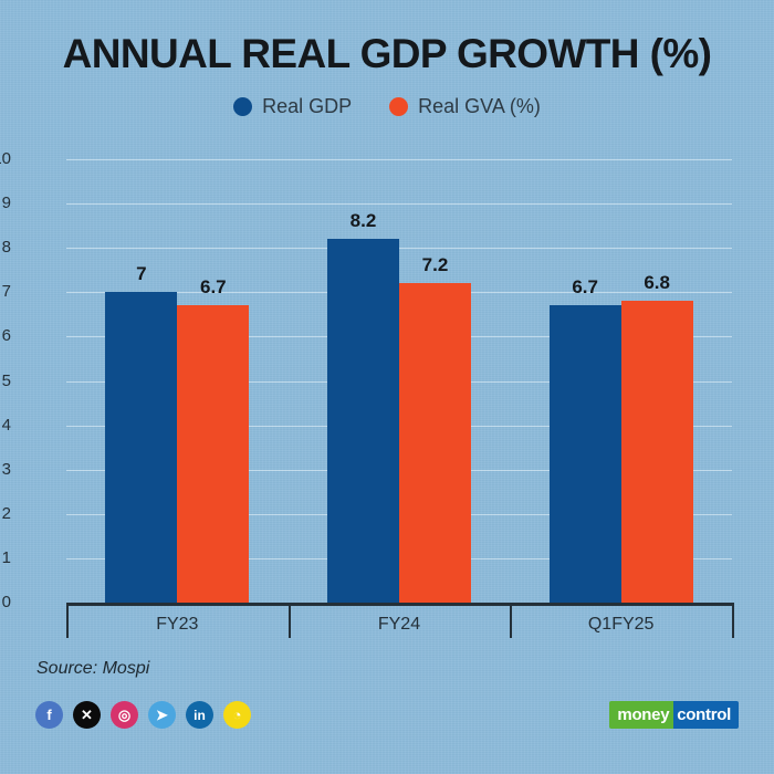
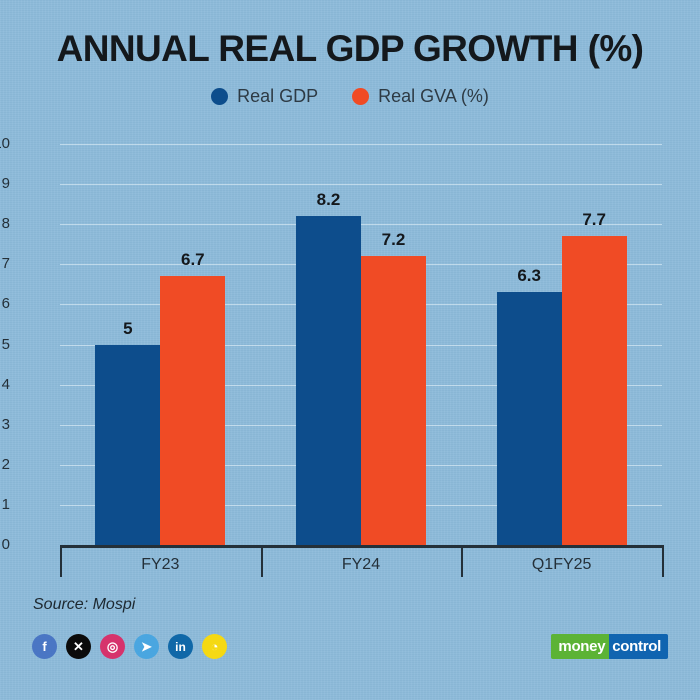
Real GDP/FY23: 7 -> 5
Real GDP/Q1FY25: 6.7 -> 6.3
Real GVA (%)/Q1FY25: 6.8 -> 7.7
